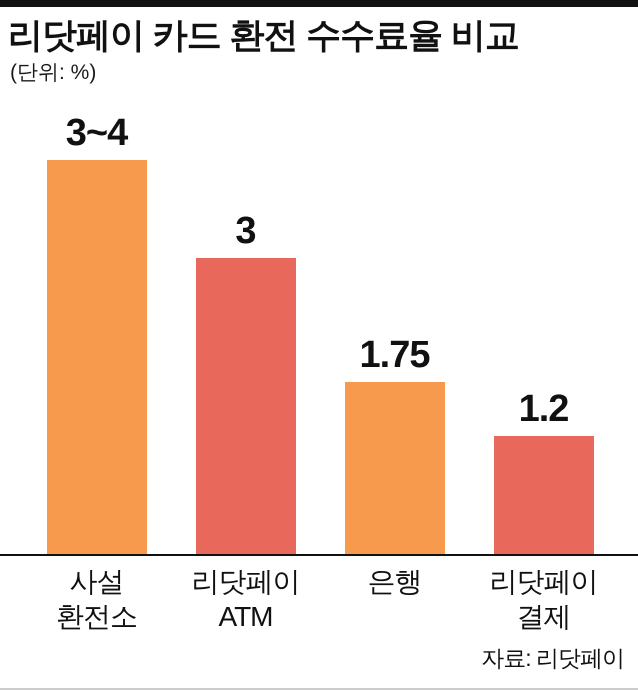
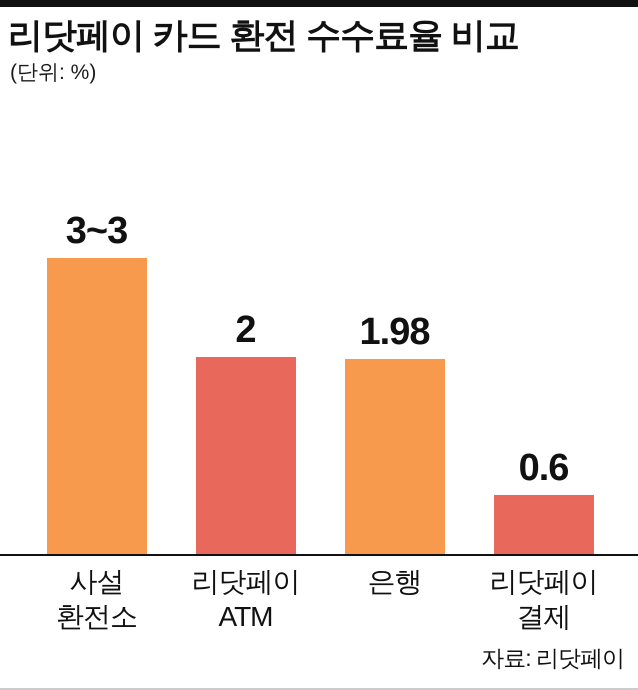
사설 환전소: 4 -> 3
리닷페이 ATM: 3 -> 2
은행: 1.75 -> 1.98
리닷페이 결제: 1.2 -> 0.6
